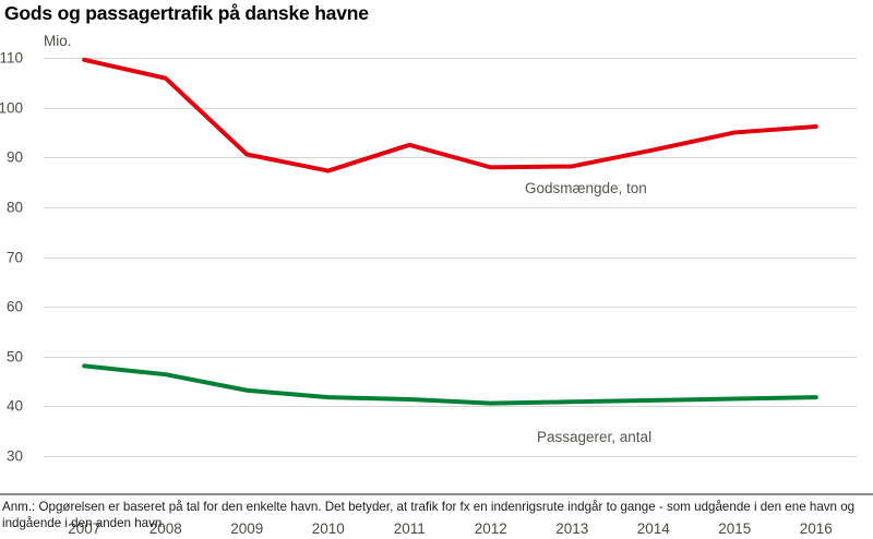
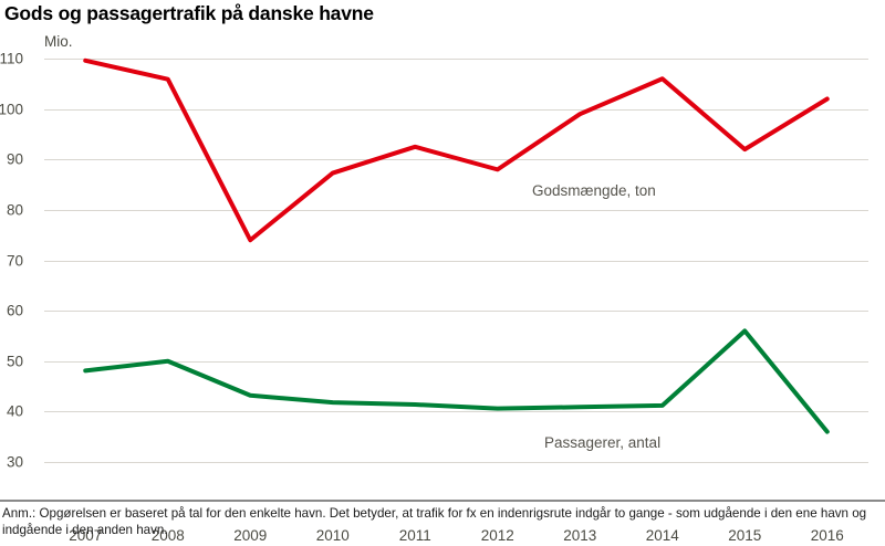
Passagerer, antal/2008: 46 -> 50
Godsmængde, ton/2009: 91 -> 74
Godsmængde, ton/2013: 88 -> 99
Godsmængde, ton/2014: 92 -> 106
Godsmængde, ton/2015: 95 -> 92
Passagerer, antal/2015: 42 -> 56
Godsmængde, ton/2016: 96 -> 102
Passagerer, antal/2016: 42 -> 36
